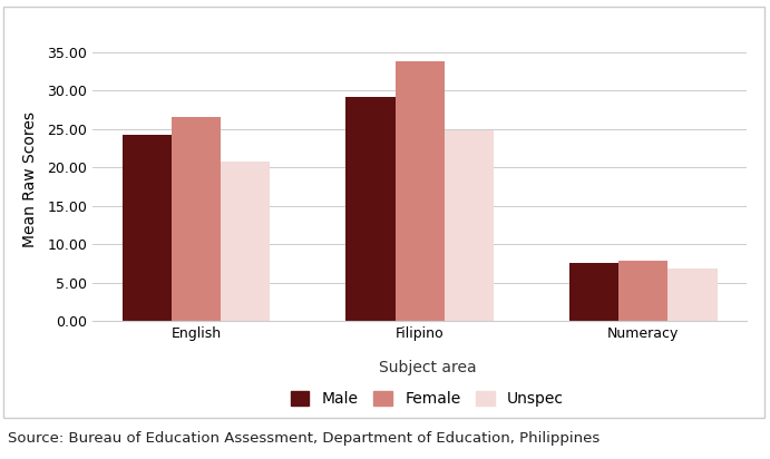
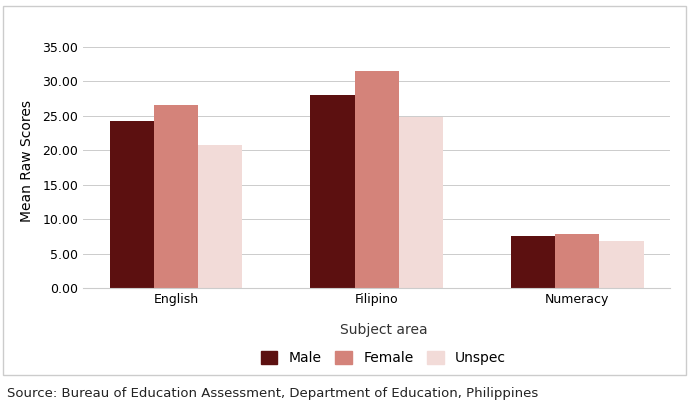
Male/Filipino: 29.2 -> 28.0
Female/Filipino: 33.8 -> 31.5
